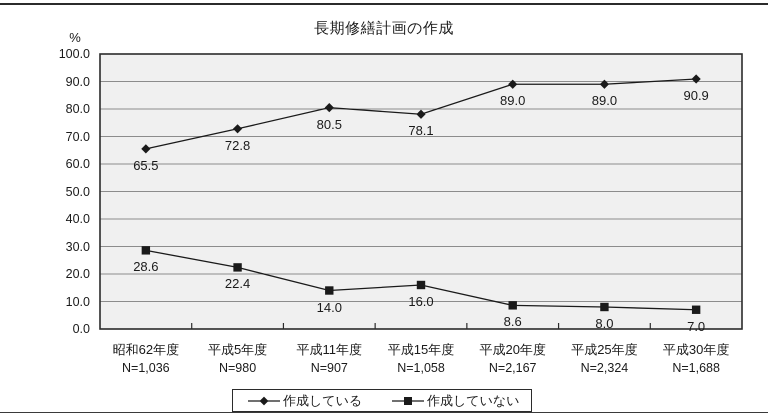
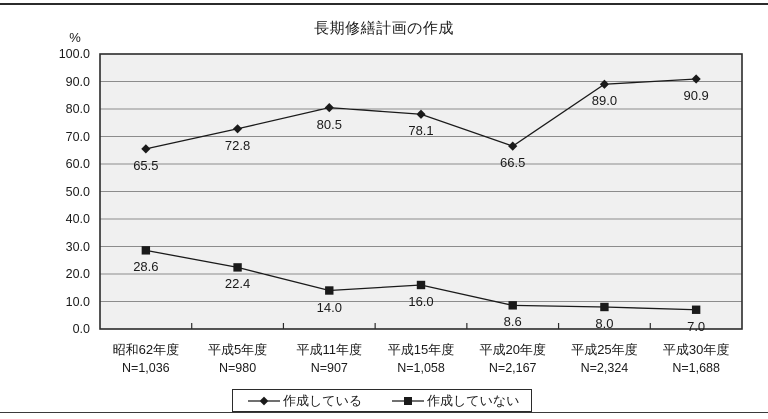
作成している/平成20年度: 89.0 -> 66.5
